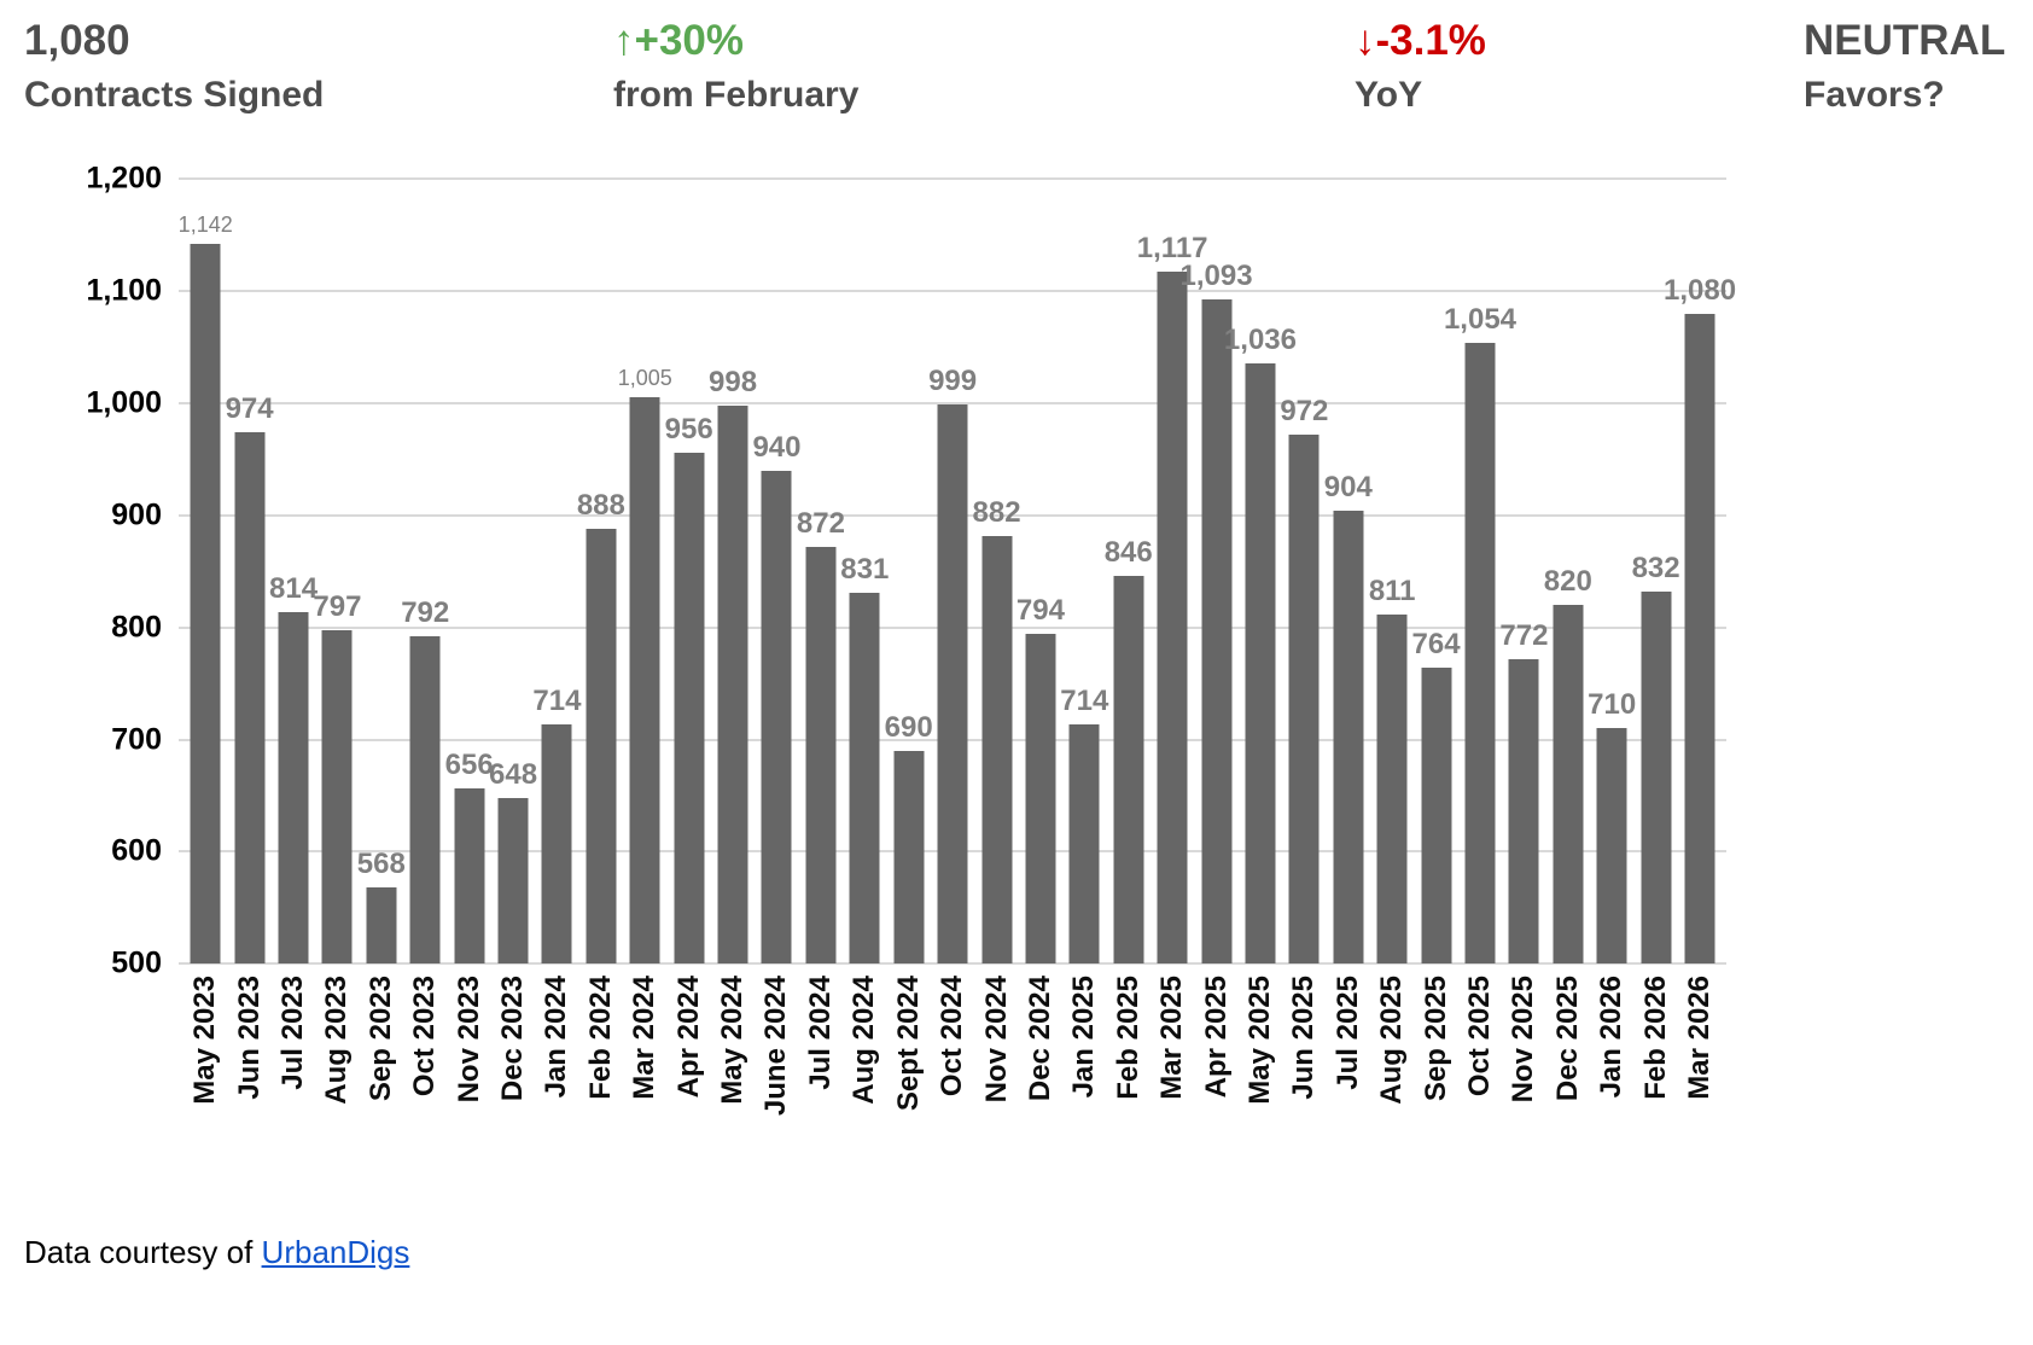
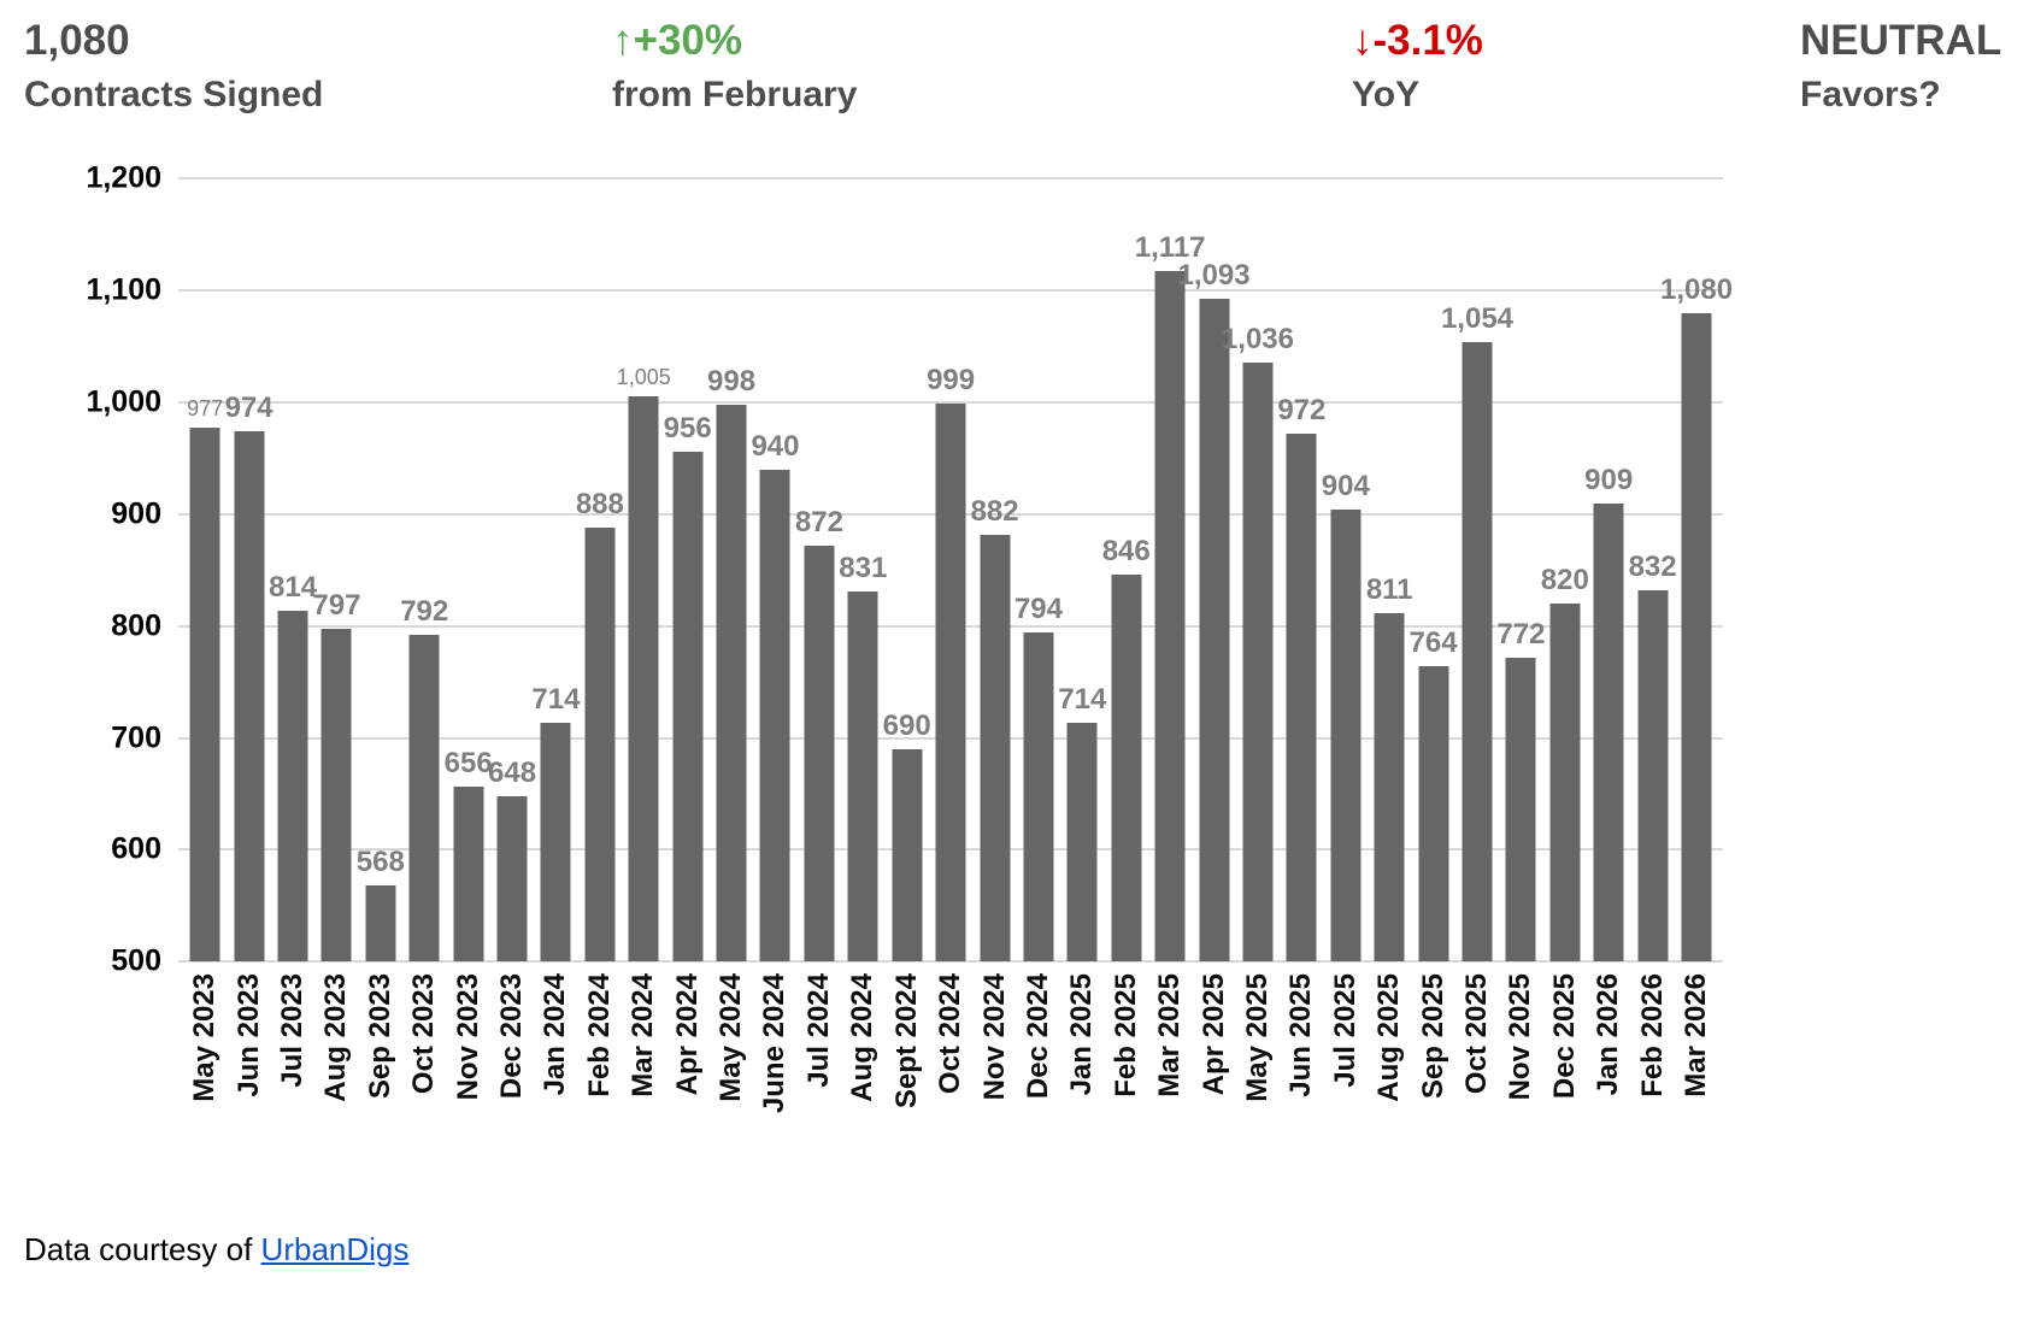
May 2023: 1,142 -> 977
Jan 2026: 710 -> 909
